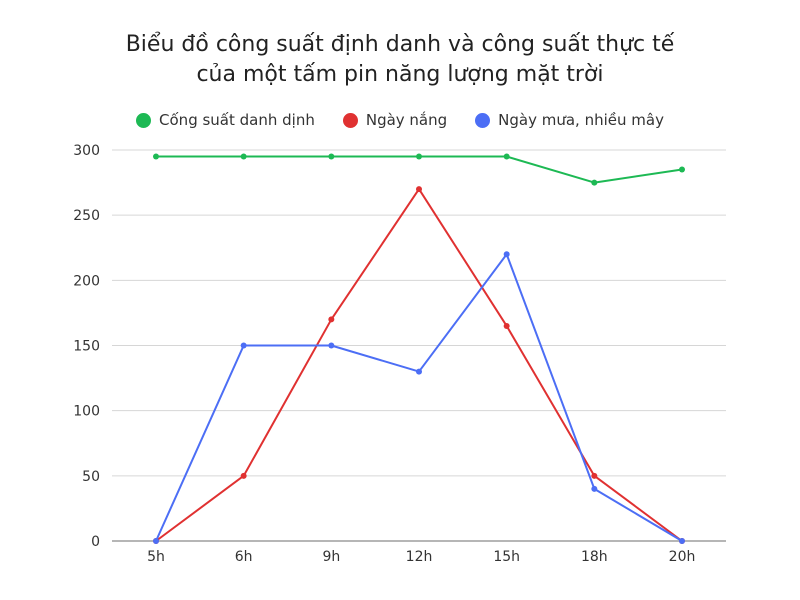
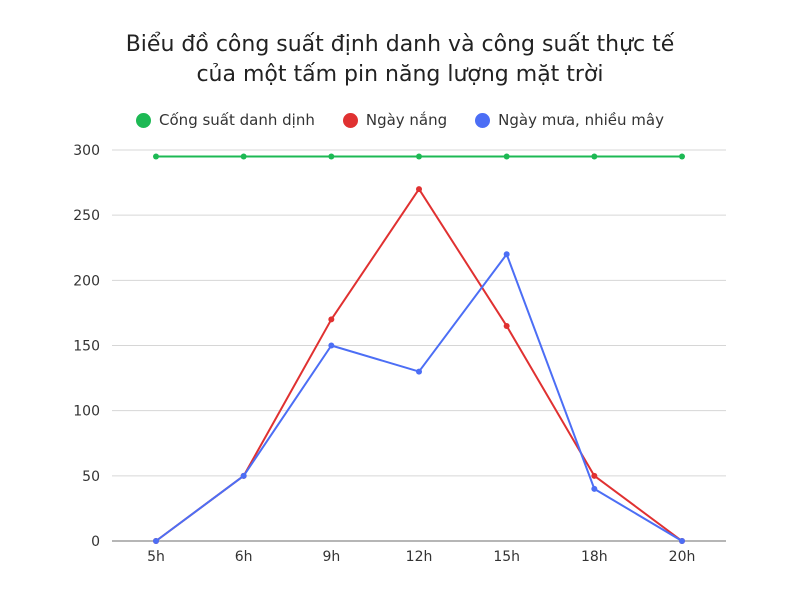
Ngày mưa, nhiều mây/6h: 150 -> 50
Cống suất danh dịnh/18h: 275 -> 295
Cống suất danh dịnh/20h: 285 -> 295
